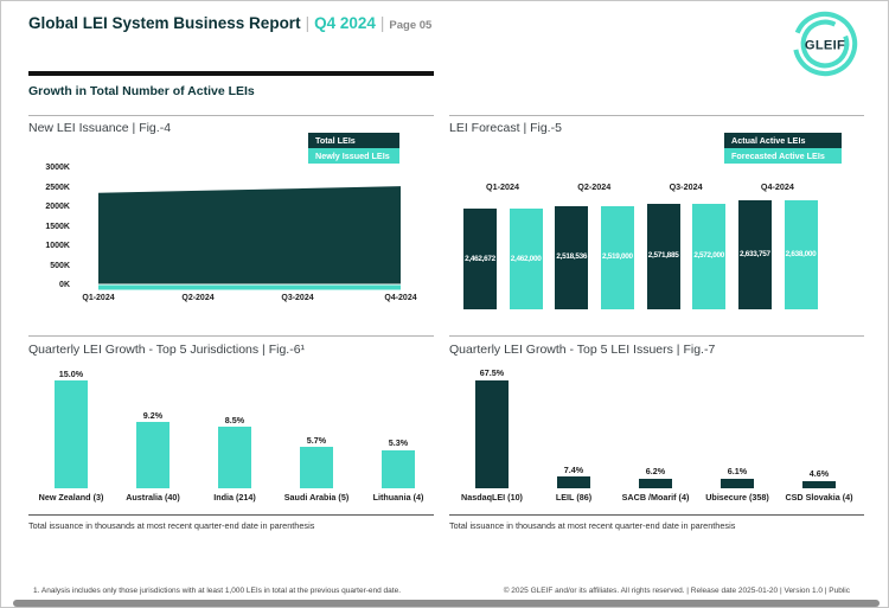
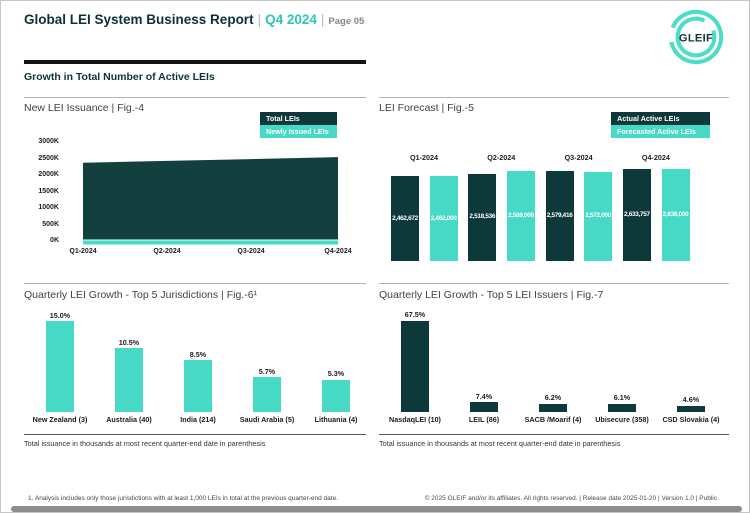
LEI Forecast | Fig.-5/Forecasted Active LEIs/Q2-2024: 2,519,000 -> 2,589,000
LEI Forecast | Fig.-5/Actual Active LEIs/Q3-2024: 2,571,885 -> 2,579,416
Quarterly LEI Growth - Top 5 Jurisdictions | Fig.-6¹/Australia (40): 9.2% -> 10.5%
